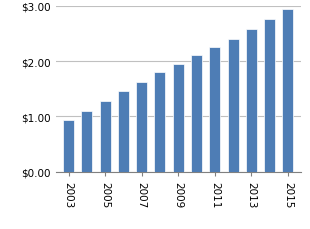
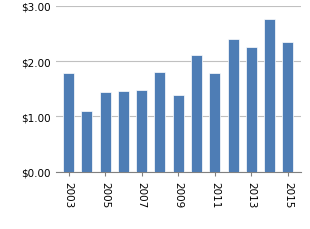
2003: $0.93 -> $1.78
2005: $1.28 -> $1.44
2007: $1.62 -> $1.48
2009: $1.95 -> $1.38
2011: $2.25 -> $1.78
2013: $2.59 -> $2.26
2015: $2.95 -> $2.34
